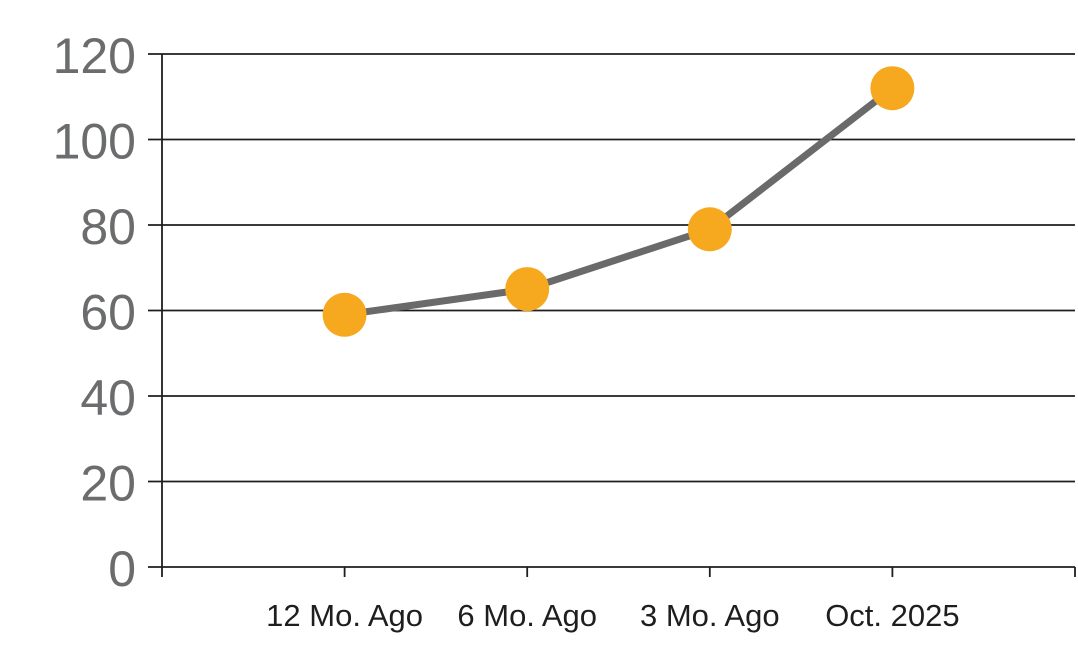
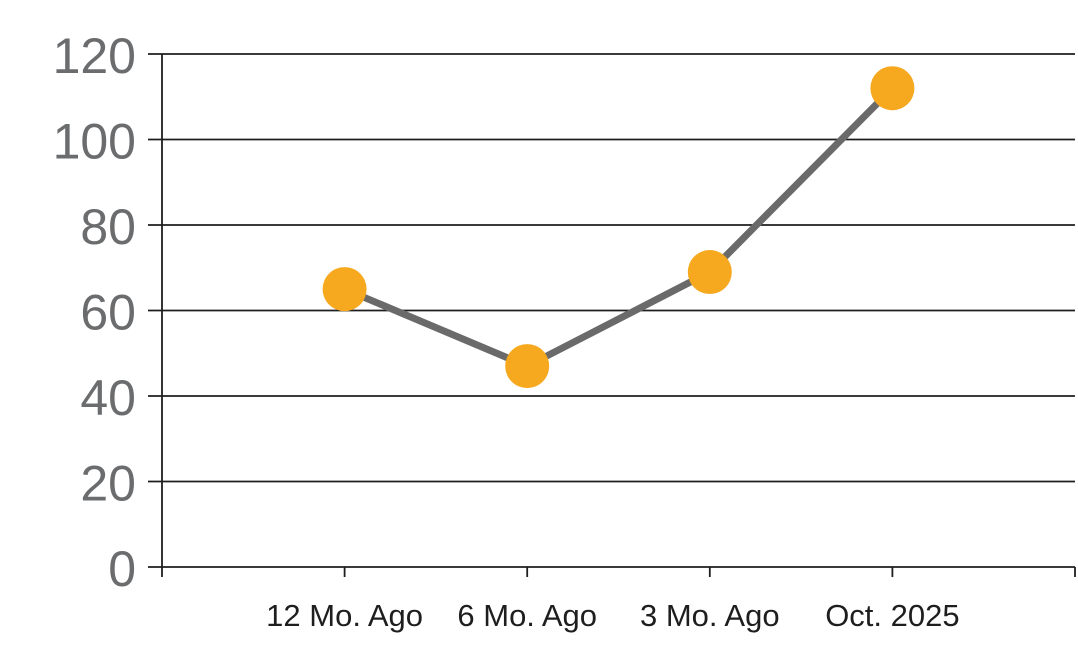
12 Mo. Ago: 59 -> 65
6 Mo. Ago: 65 -> 47
3 Mo. Ago: 79 -> 69
